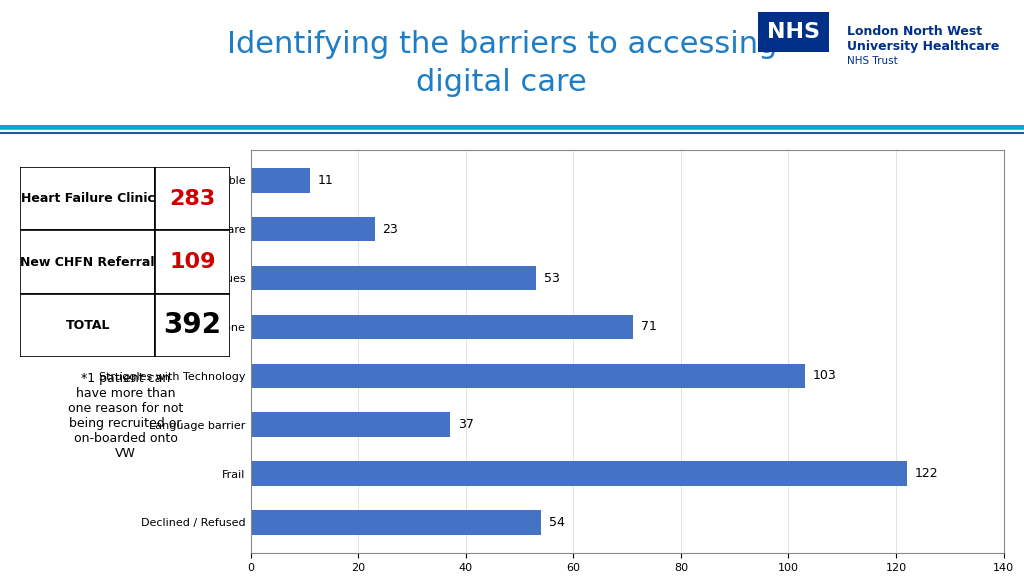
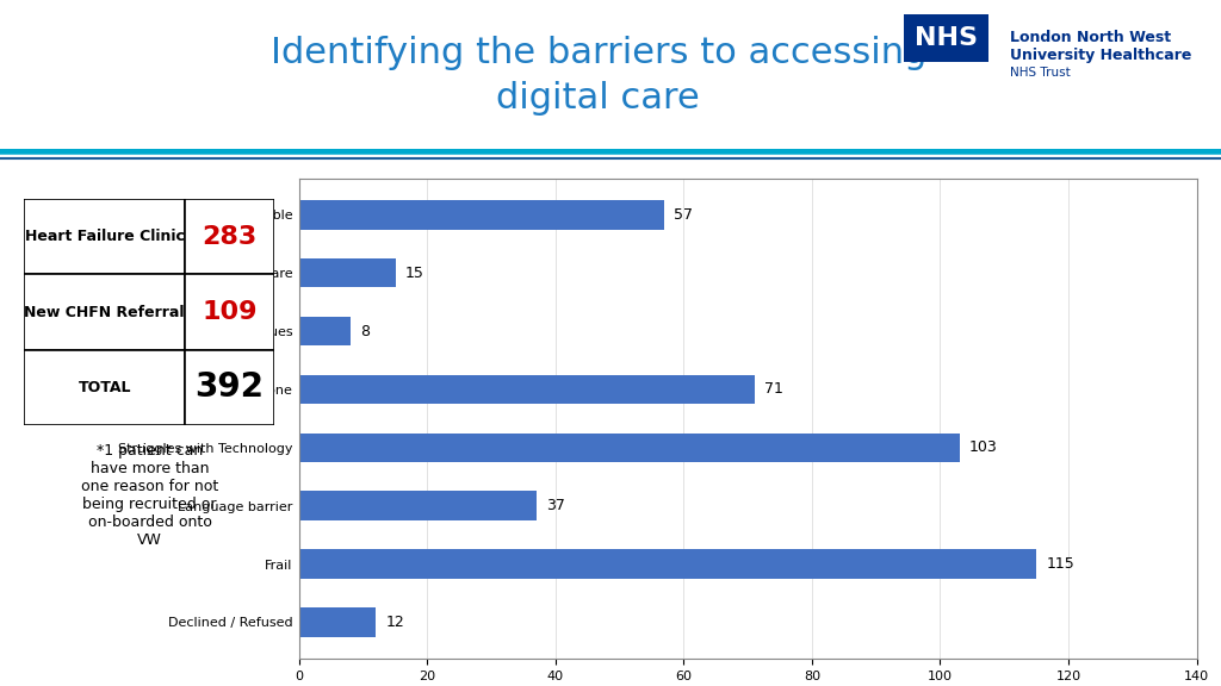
Not Suitable: 11 -> 57
Specialized Care: 23 -> 15
Compliance Issues: 53 -> 8
Frail: 122 -> 115
Declined / Refused: 54 -> 12
